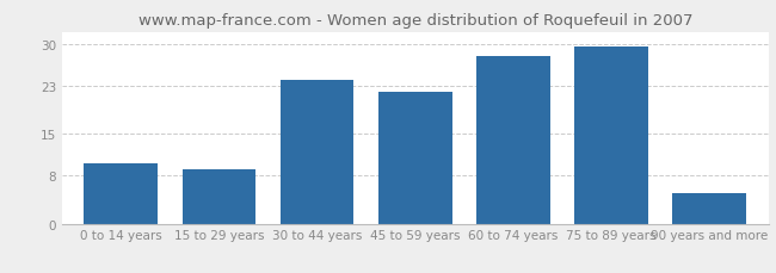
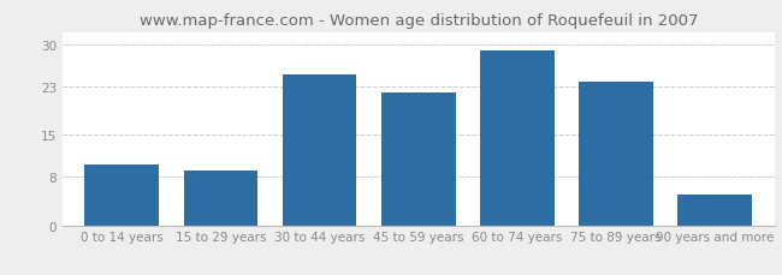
30 to 44 years: 24.0 -> 25.0
60 to 74 years: 28.0 -> 29.0
75 to 89 years: 29.5 -> 23.8
